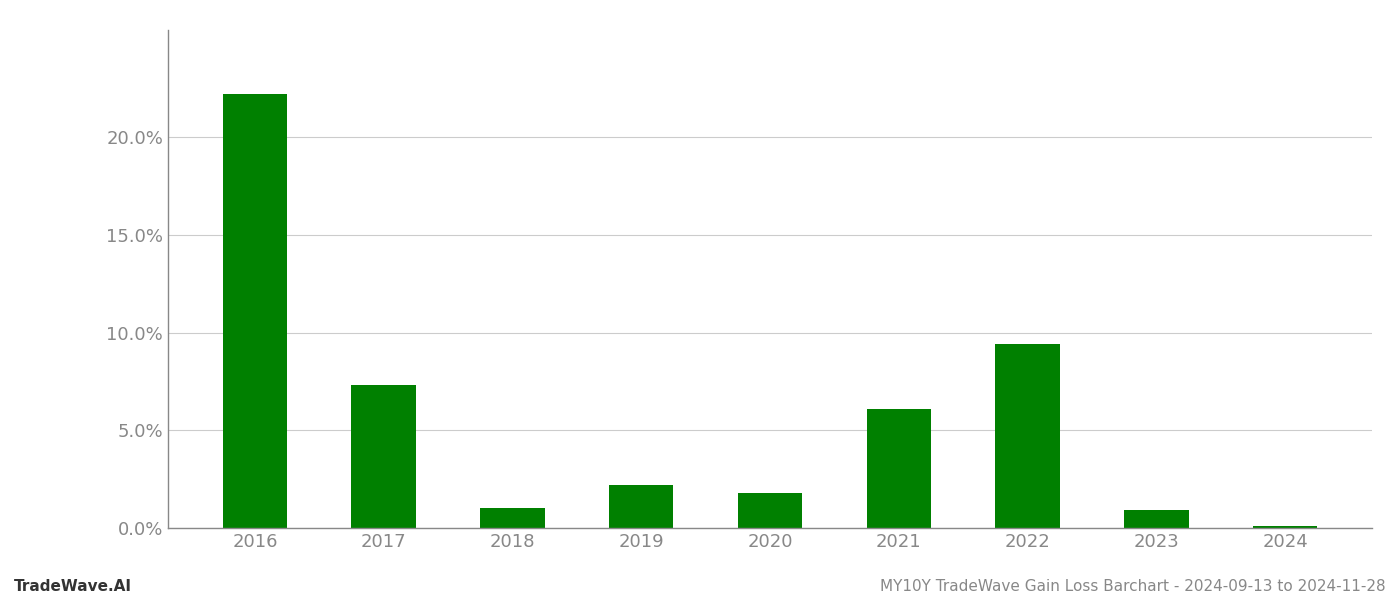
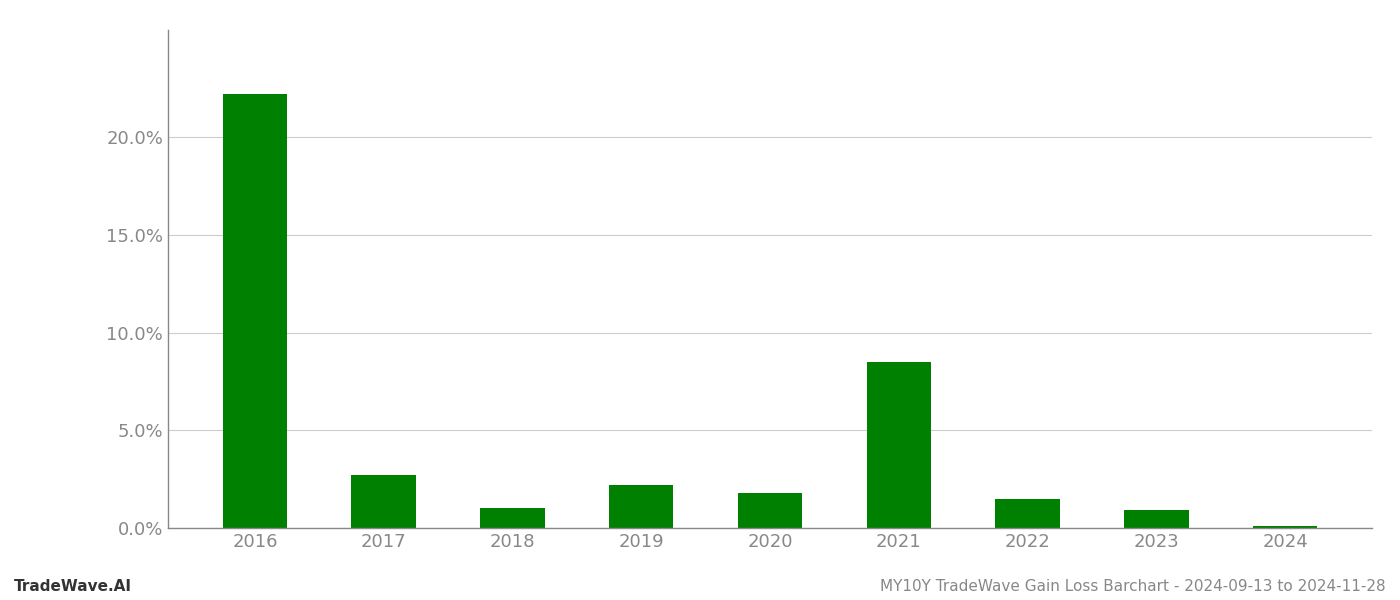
2017: 7.3% -> 2.7%
2021: 6.1% -> 8.5%
2022: 9.4% -> 1.5%
